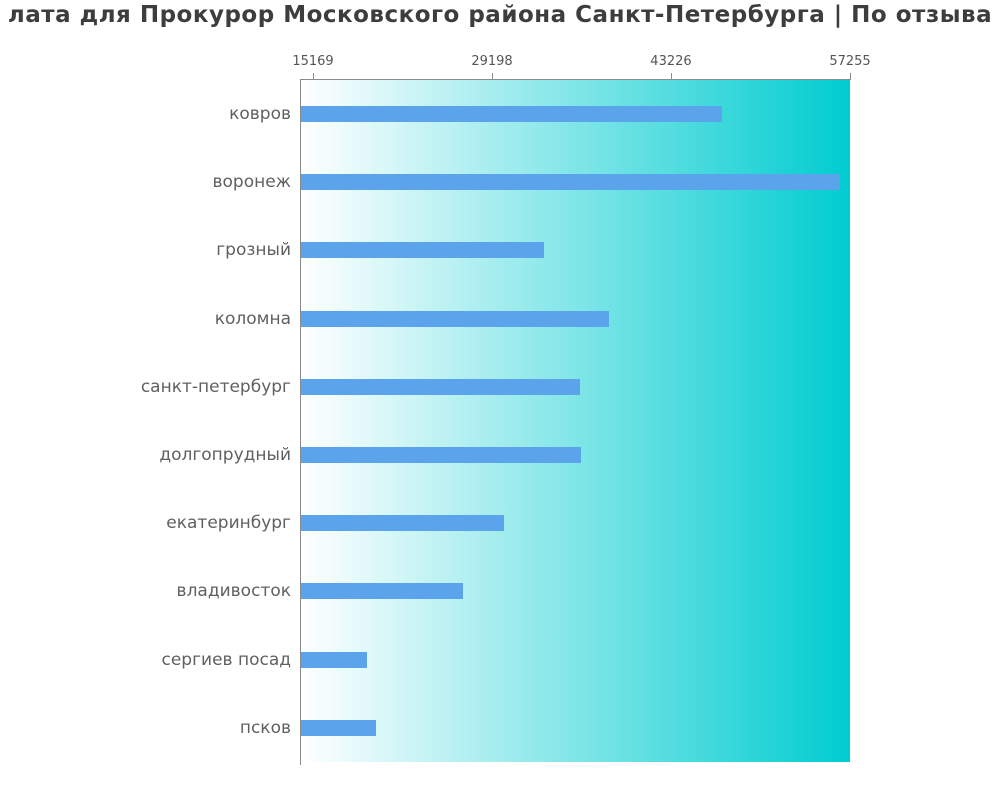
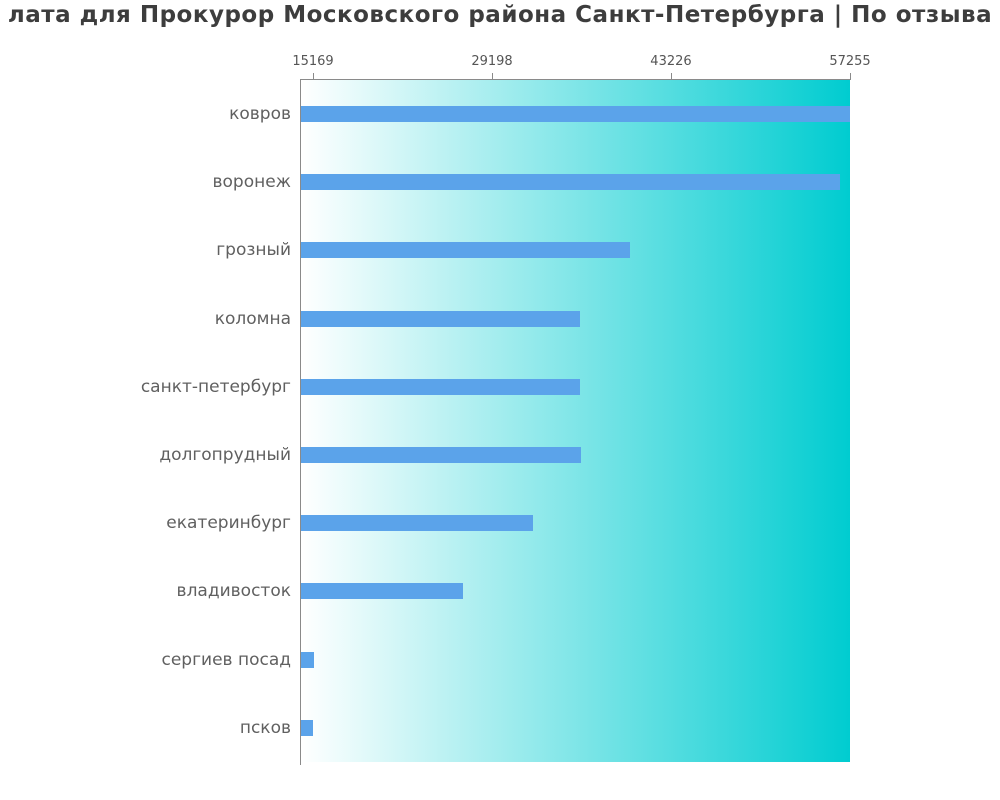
ковров: 47200 -> 57300
грозный: 33300 -> 40000
коломна: 38400 -> 36100
екатеринбург: 30100 -> 32400
сергиев посад: 19400 -> 15200
псков: 20100 -> 15200
